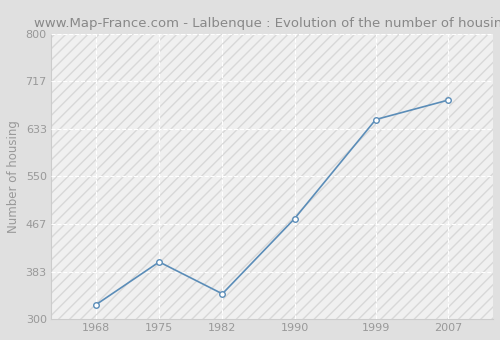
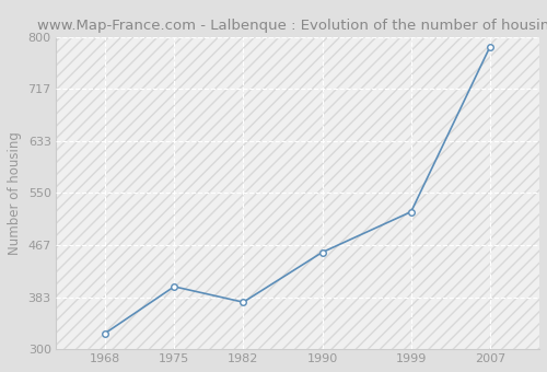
1982: 344 -> 375
1990: 476 -> 455
1999: 650 -> 520
2007: 684 -> 785
